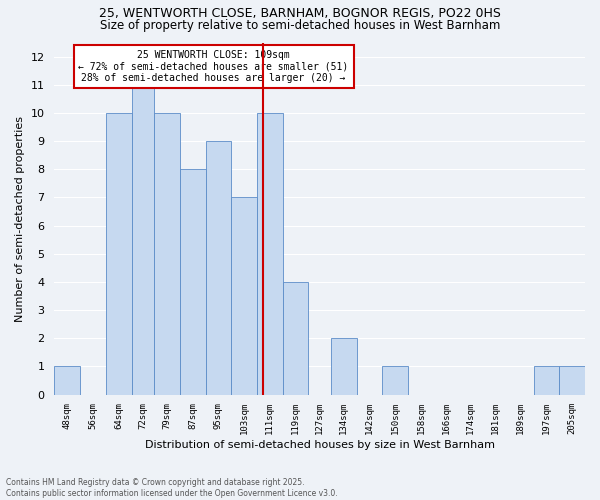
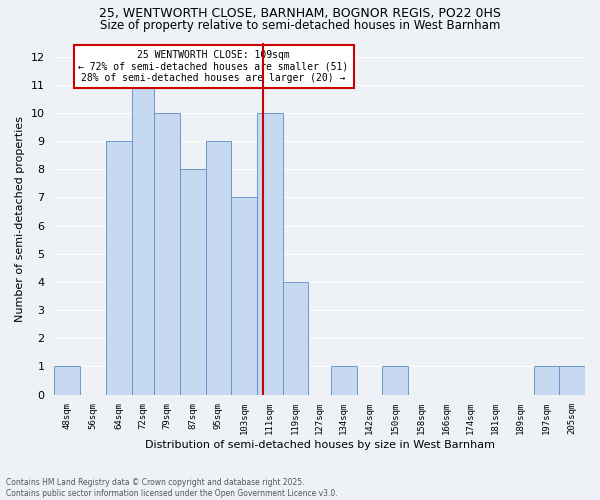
64sqm: 10 -> 9
134sqm: 2 -> 1
